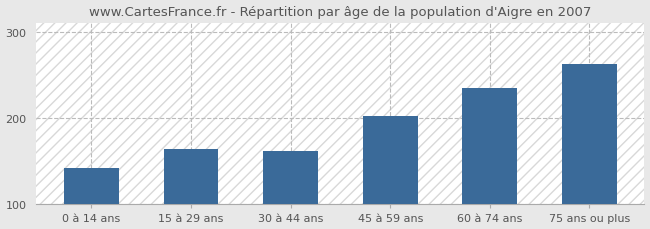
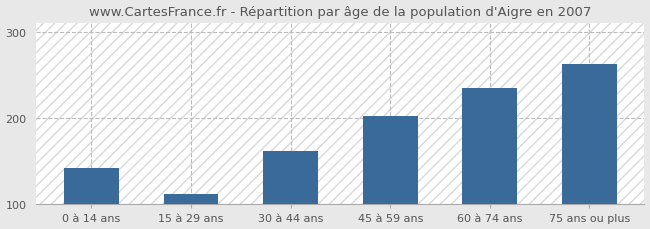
15 à 29 ans: 164 -> 112
